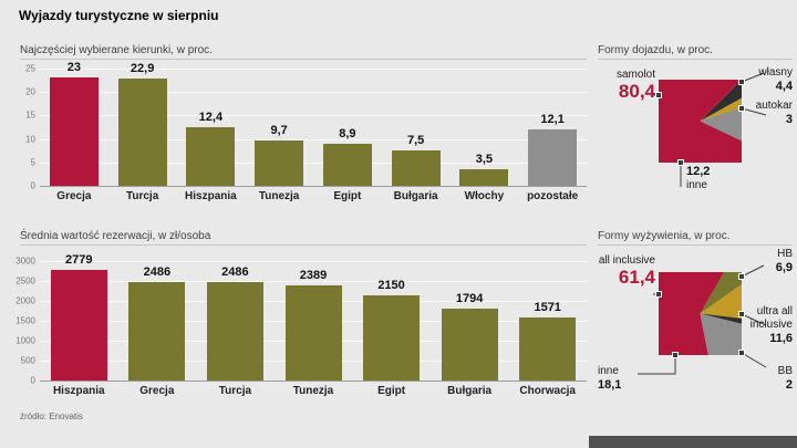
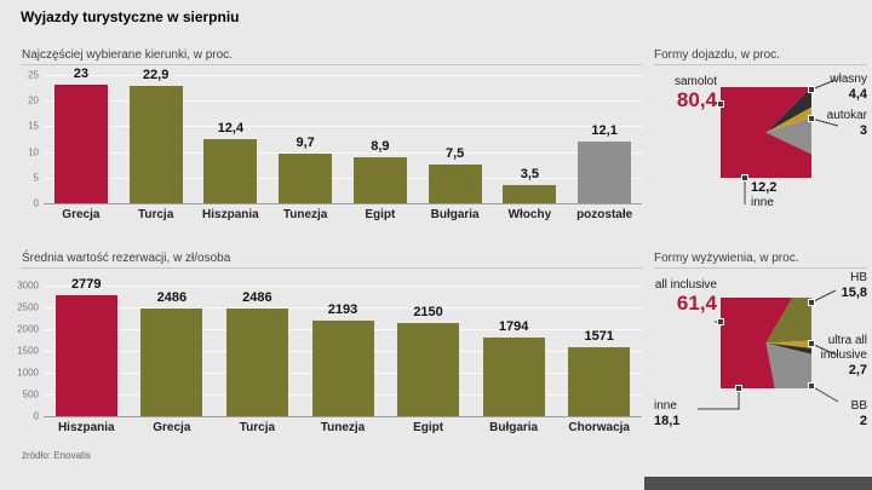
Średnia wartość rezerwacji, w zł/osoba/Tunezja: 2389 -> 2193
Formy wyżywienia, w proc./HB: 6,9 -> 15,8
Formy wyżywienia, w proc./ultra all inclusive: 11,6 -> 2,7
